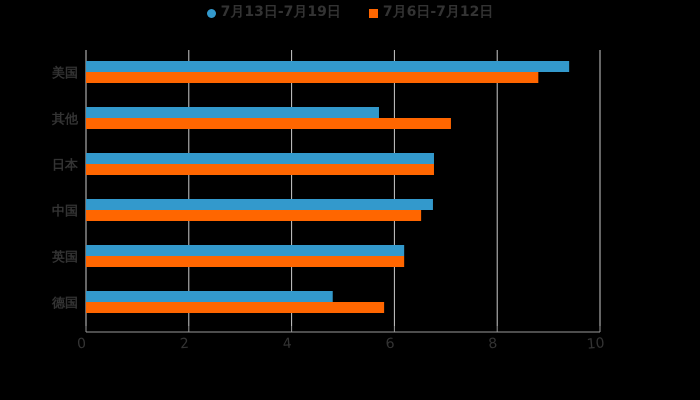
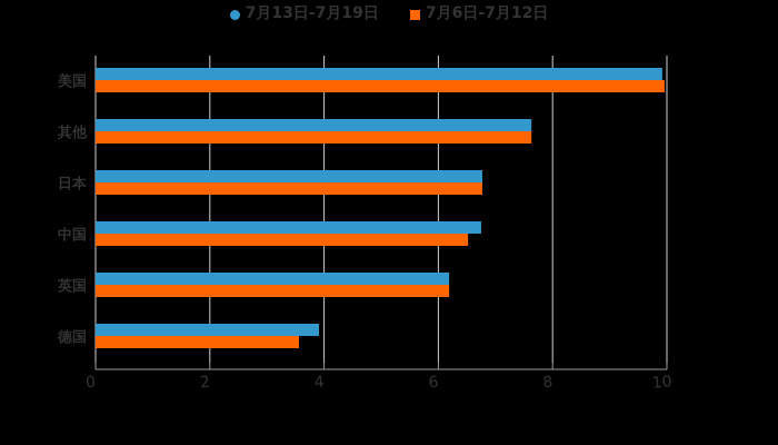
7月13日-7月19日/美国: 9.4 -> 9.9
7月6日-7月12日/美国: 8.8 -> 10.0
7月13日-7月19日/其他: 5.7 -> 7.6
7月6日-7月12日/其他: 7.1 -> 7.6
7月13日-7月19日/德国: 4.8 -> 3.9
7月6日-7月12日/德国: 5.8 -> 3.6
